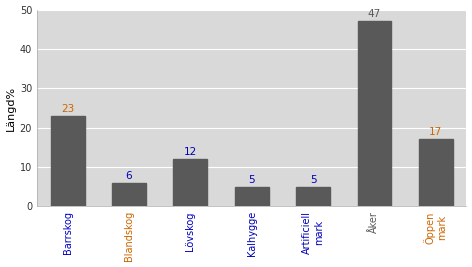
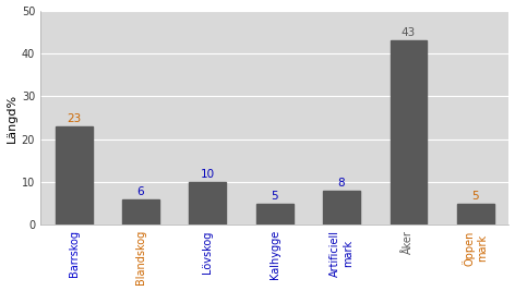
Lövskog: 12 -> 10
Artificiell mark: 5 -> 8
Åker: 47 -> 43
Öppen mark: 17 -> 5
